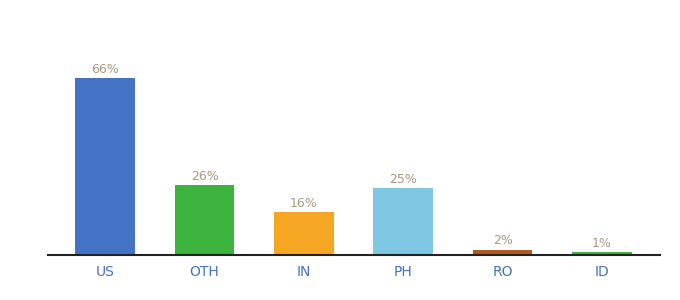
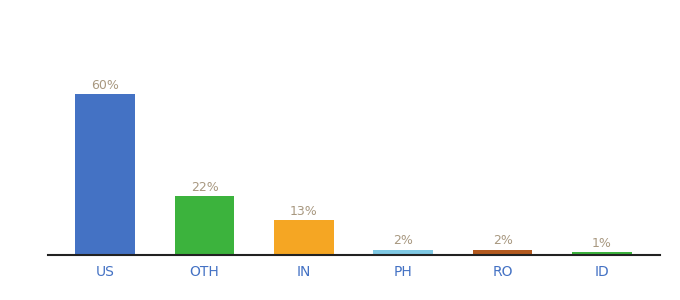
US: 66% -> 60%
OTH: 26% -> 22%
IN: 16% -> 13%
PH: 25% -> 2%
